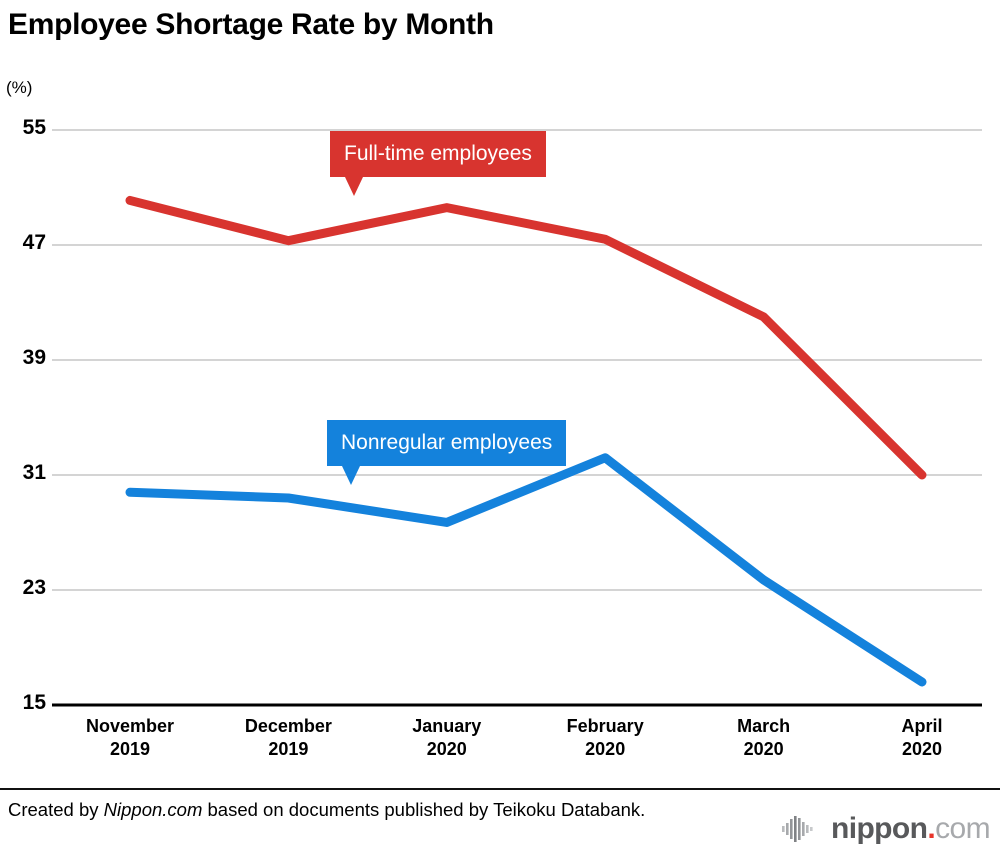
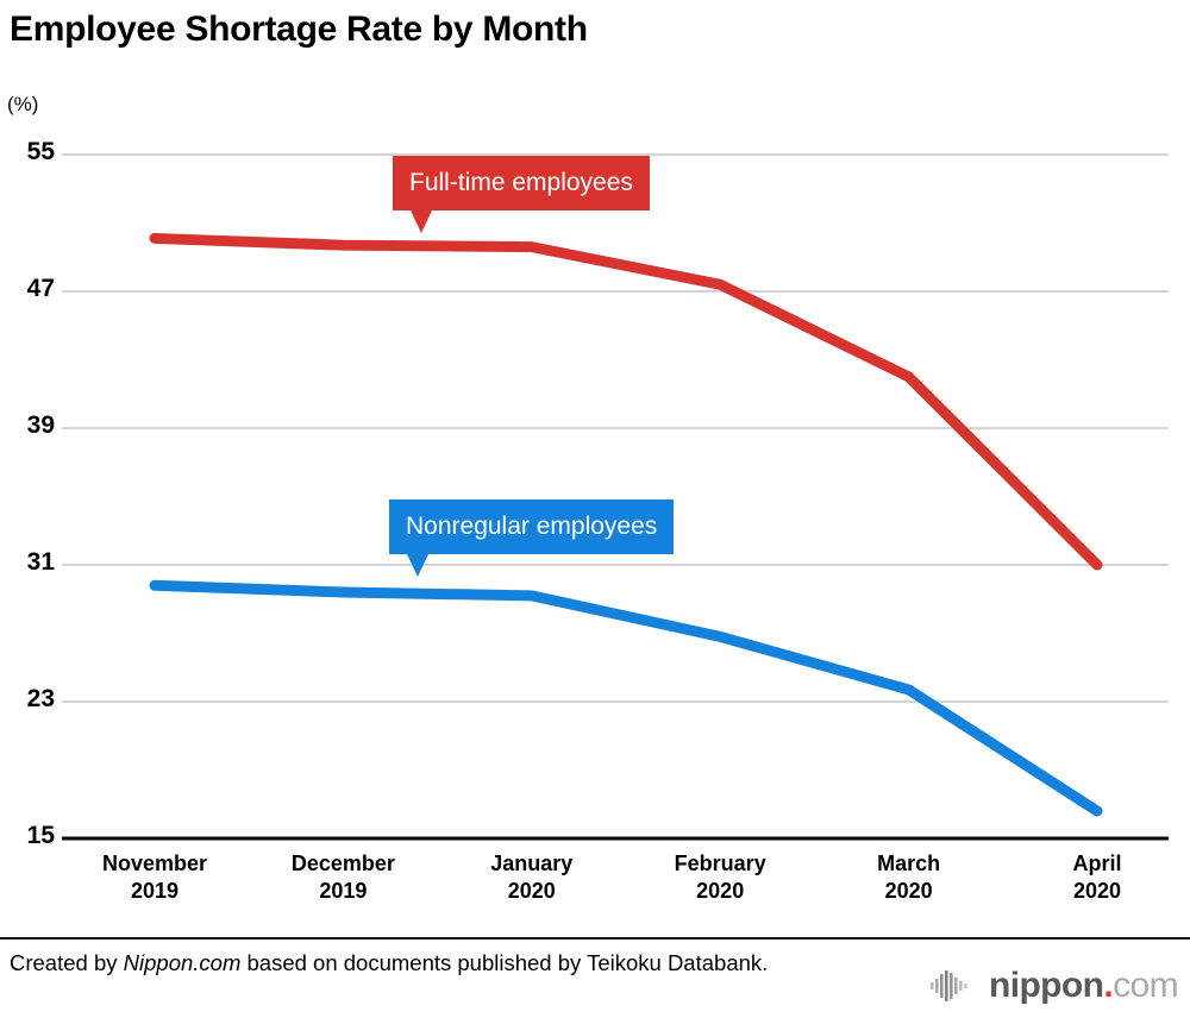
Full-time employees/December 2019: 47.3 -> 49.7
Nonregular employees/January 2020: 27.7 -> 29.2
Nonregular employees/February 2020: 32.2 -> 26.8
